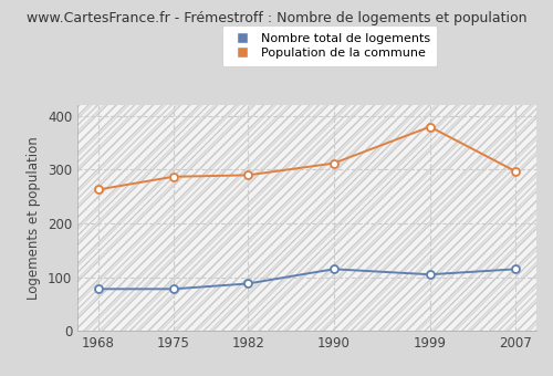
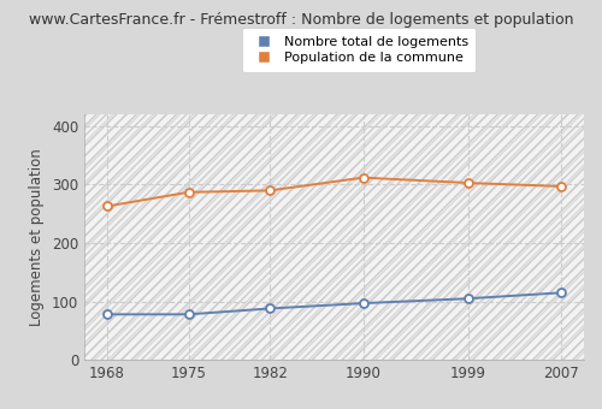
Nombre total de logements/1990: 115 -> 97
Population de la commune/1999: 380 -> 303
